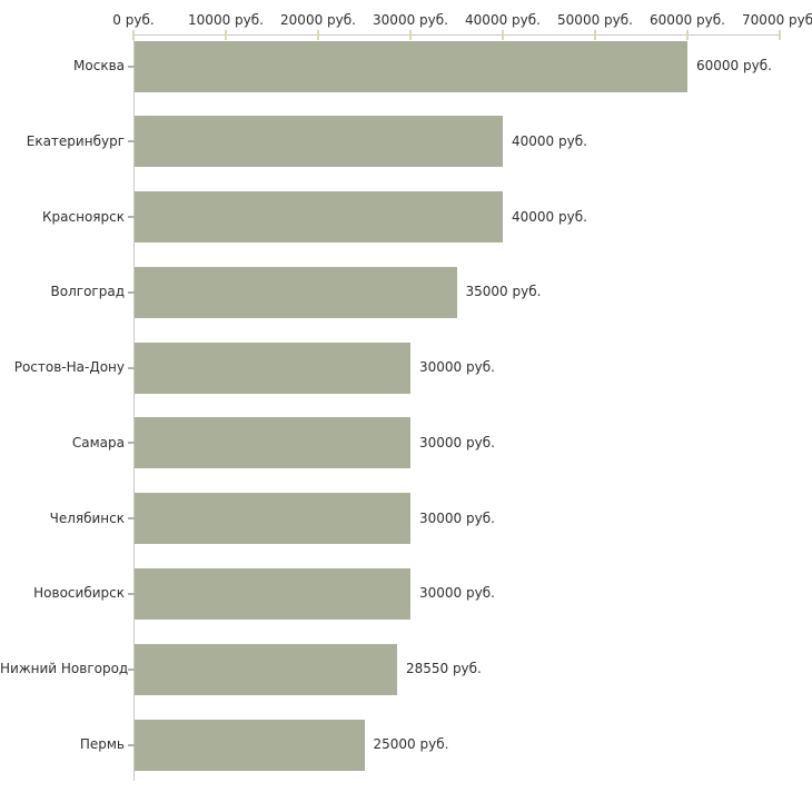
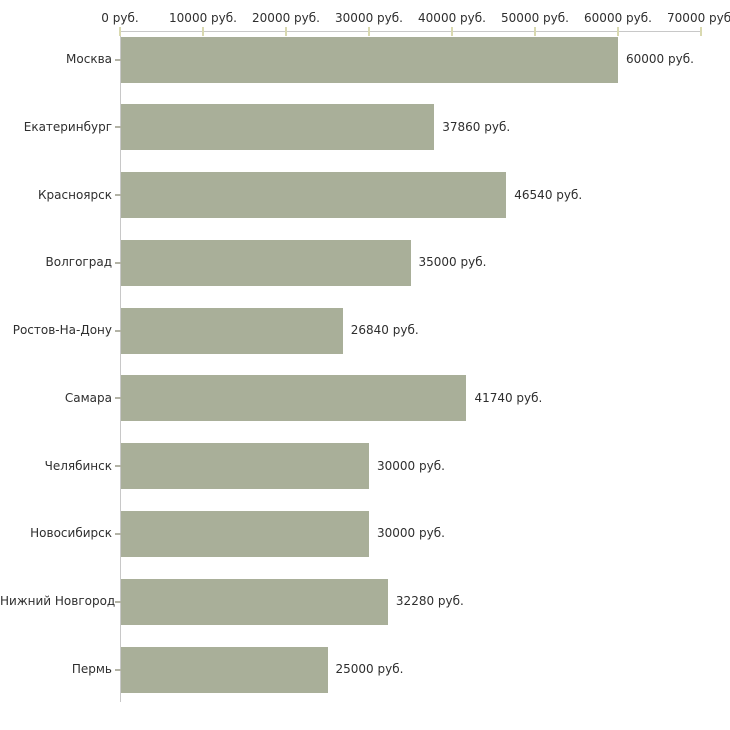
Екатеринбург: 40000 -> 37860
Красноярск: 40000 -> 46540
Ростов-На-Дону: 30000 -> 26840
Самара: 30000 -> 41740
Нижний Новгород: 28550 -> 32280
